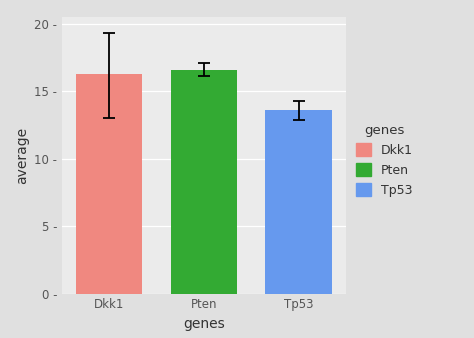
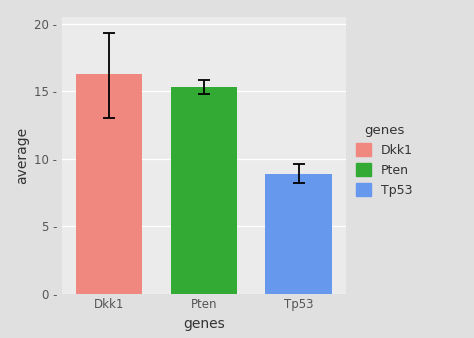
Pten: 16.6 - -> 15.3 -
Tp53: 13.6 - -> 8.9 -
